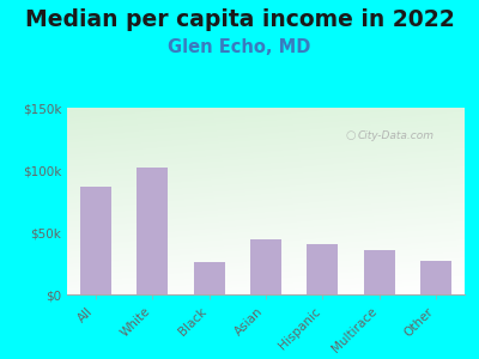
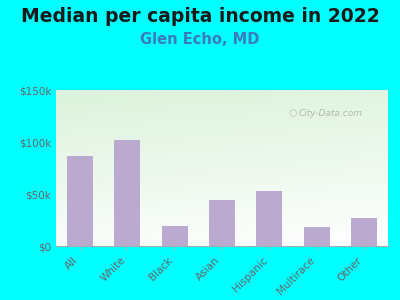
Black: $26k -> $19k
Hispanic: $40k -> $53k
Multirace: $36k -> $18k
